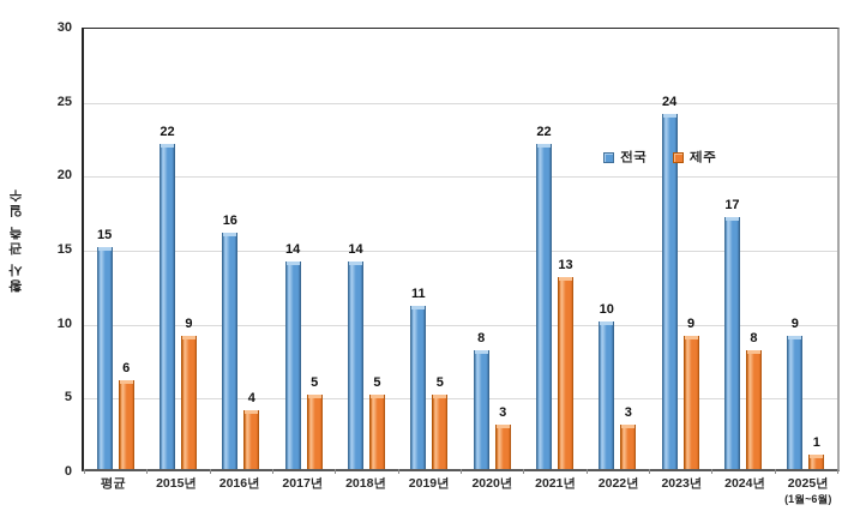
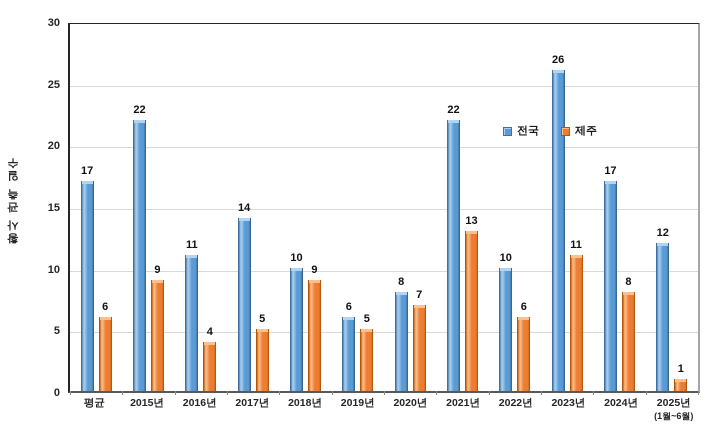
전국/평균: 15 -> 17
전국/2016년: 16 -> 11
전국/2018년: 14 -> 10
제주/2018년: 5 -> 9
전국/2019년: 11 -> 6
제주/2020년: 3 -> 7
제주/2022년: 3 -> 6
전국/2023년: 24 -> 26
제주/2023년: 9 -> 11
전국/2025년: 9 -> 12
